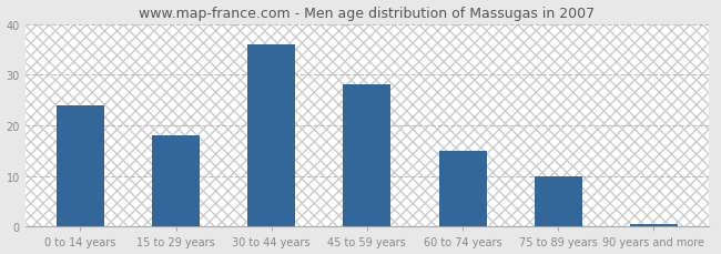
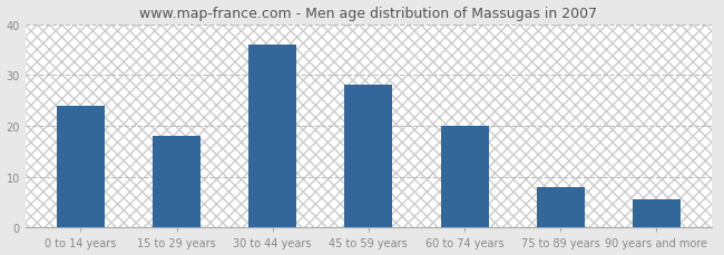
60 to 74 years: 15.0 -> 20.0
75 to 89 years: 10.0 -> 8.0
90 years and more: 0.5 -> 5.5
